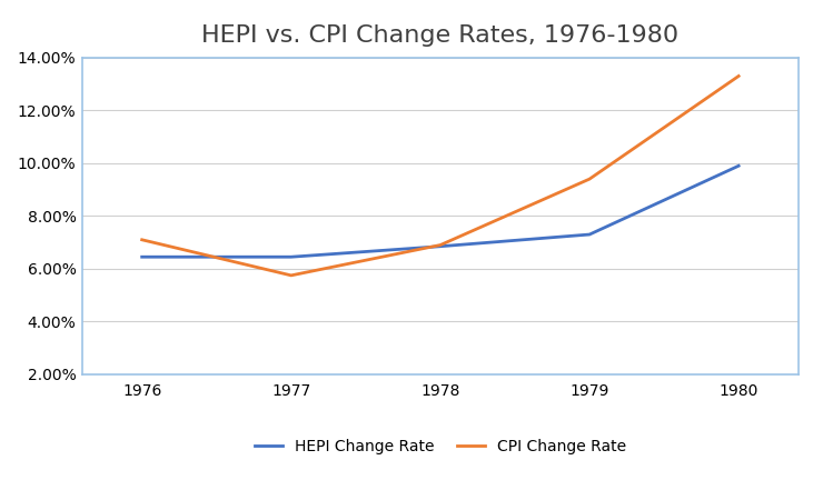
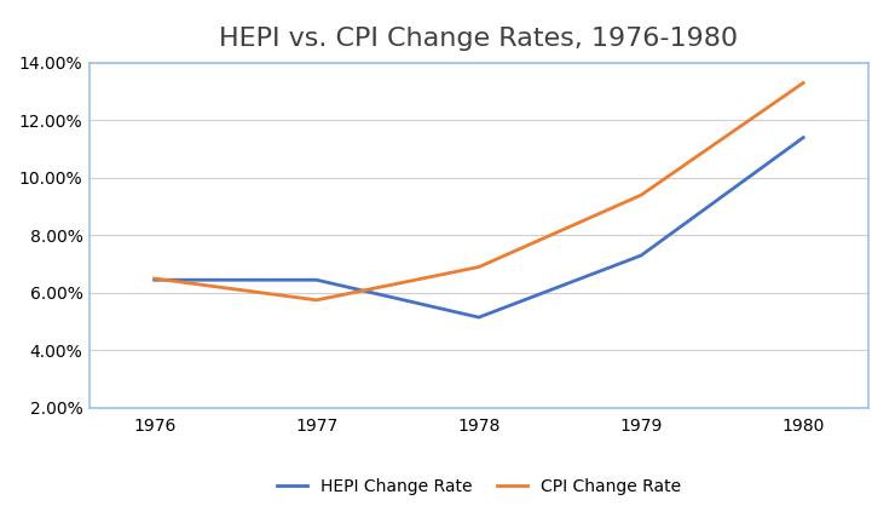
CPI Change Rate/1976: 7.10% -> 6.50%
HEPI Change Rate/1978: 6.85% -> 5.15%
HEPI Change Rate/1980: 9.90% -> 11.40%
